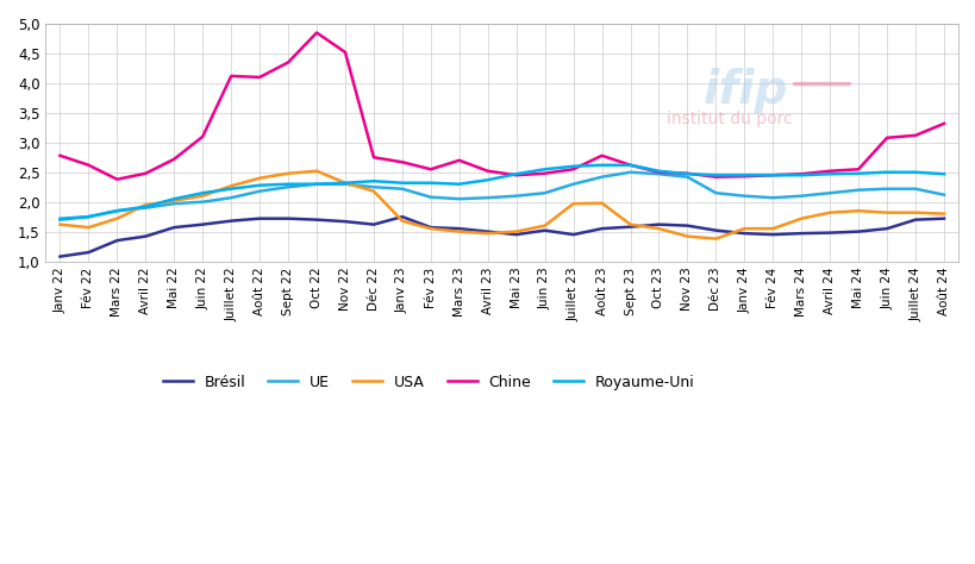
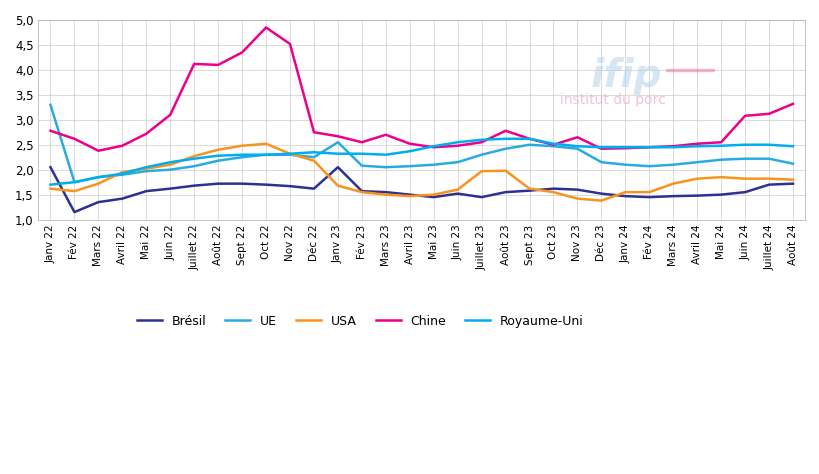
Brésil/Janv 22: 1,08 -> 2,05
UE/Janv 22: 1,72 -> 3,30
Brésil/Janv 23: 1,75 -> 2,05
UE/Janv 23: 2,22 -> 2,55
Chine/Nov 23: 2,48 -> 2,65
